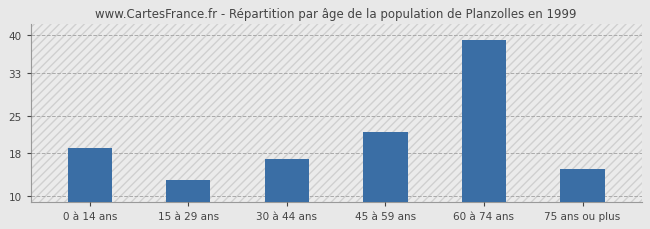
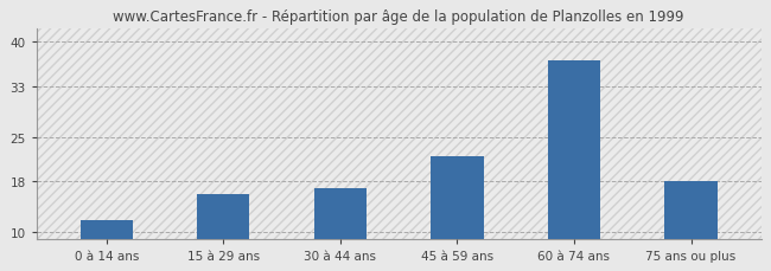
0 à 14 ans: 19 -> 12
15 à 29 ans: 13 -> 16
60 à 74 ans: 39 -> 37
75 ans ou plus: 15 -> 18
